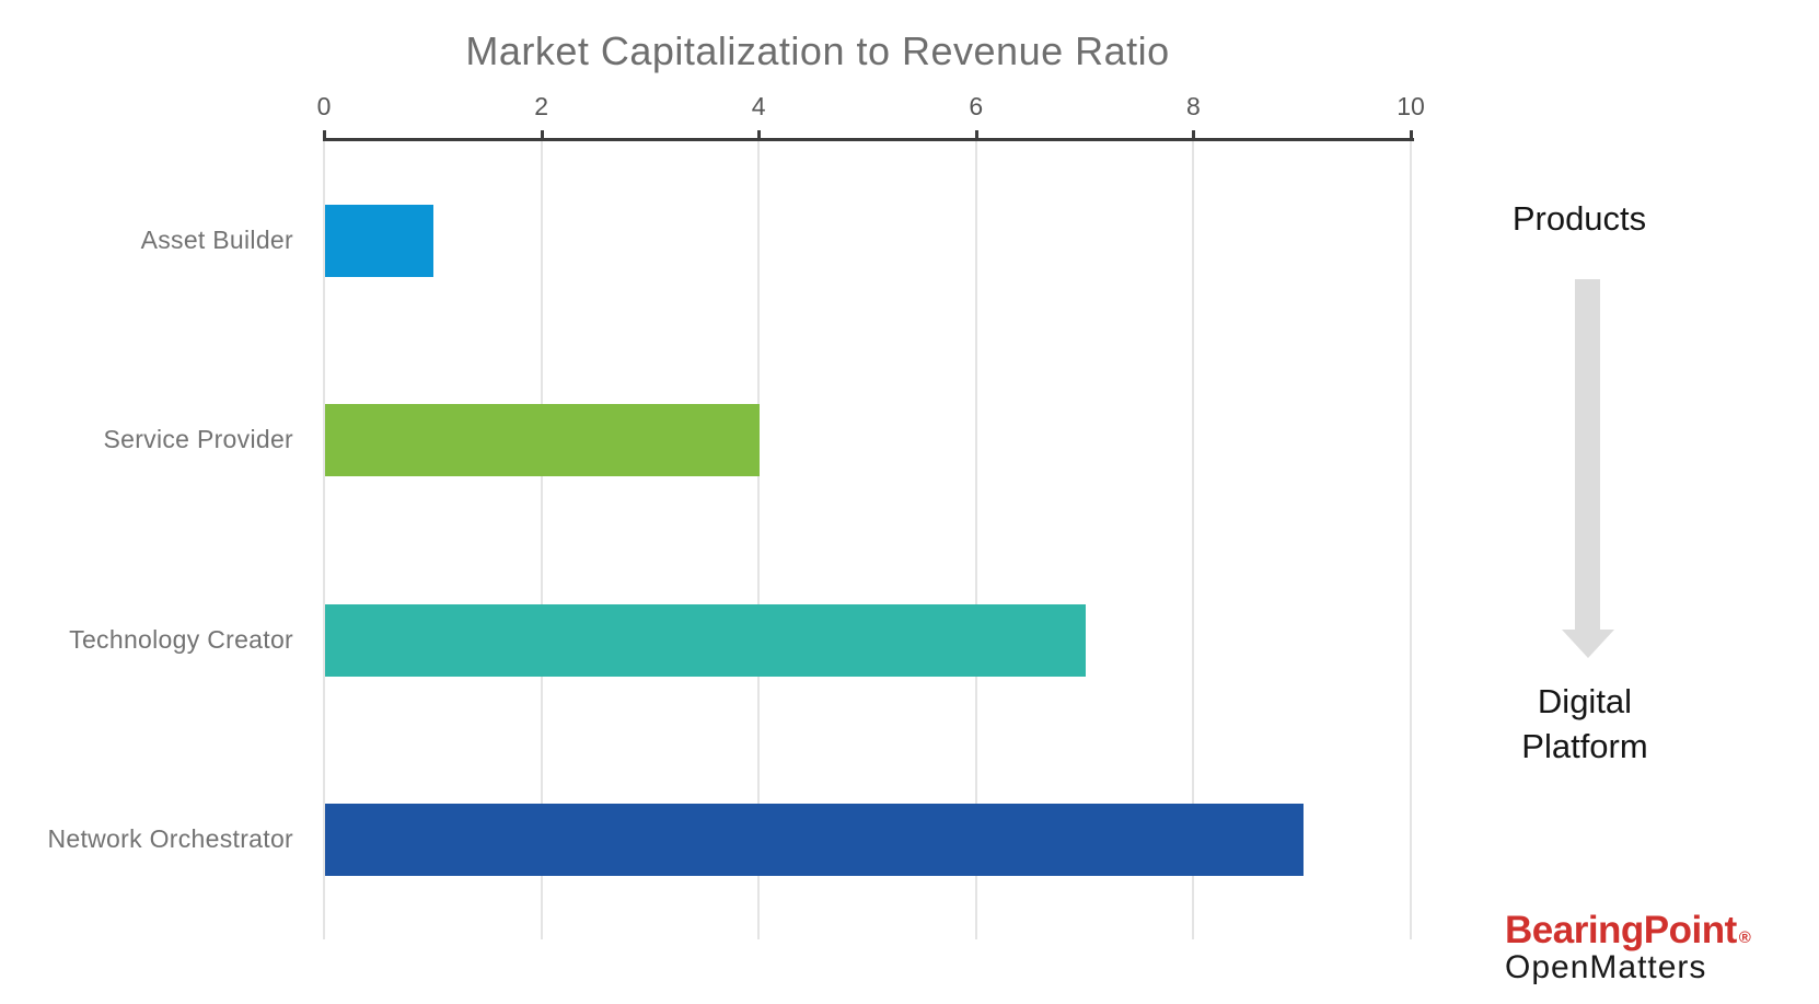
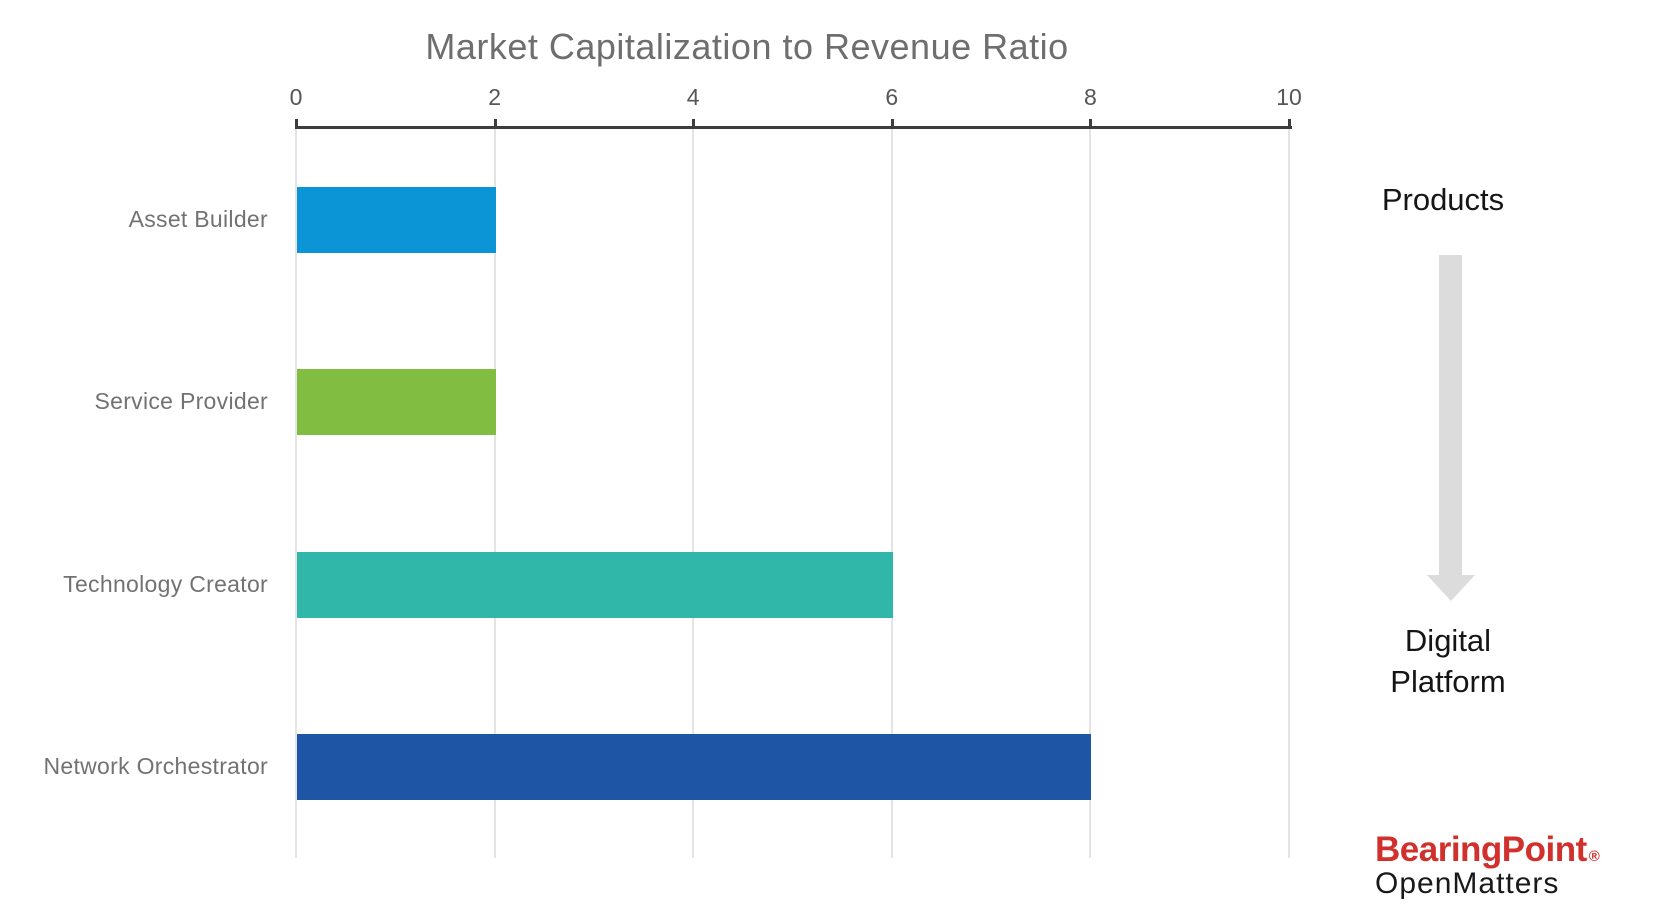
Asset Builder: 1 -> 2
Service Provider: 4 -> 2
Technology Creator: 7 -> 6
Network Orchestrator: 9 -> 8
